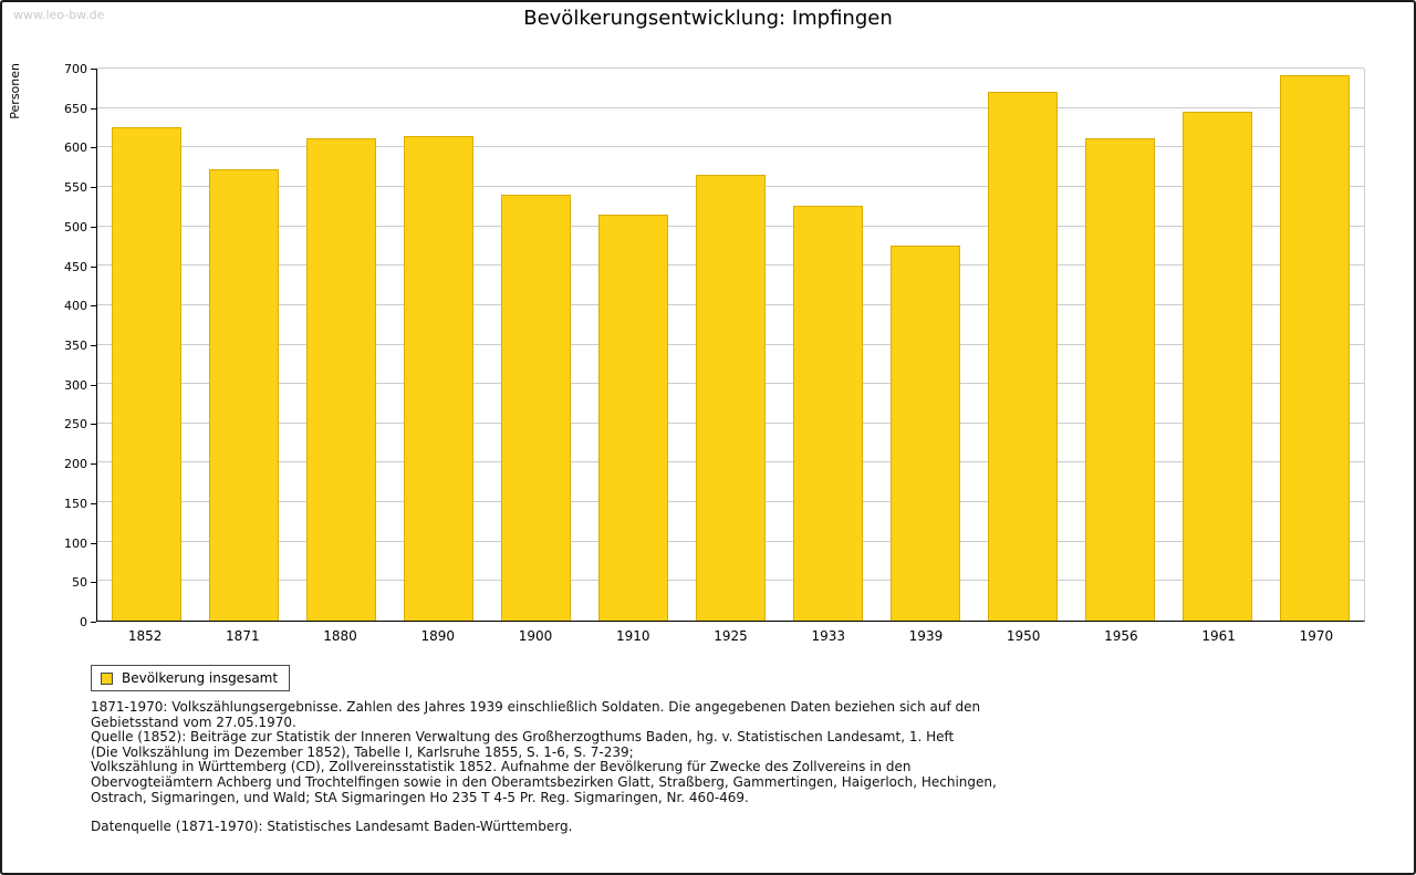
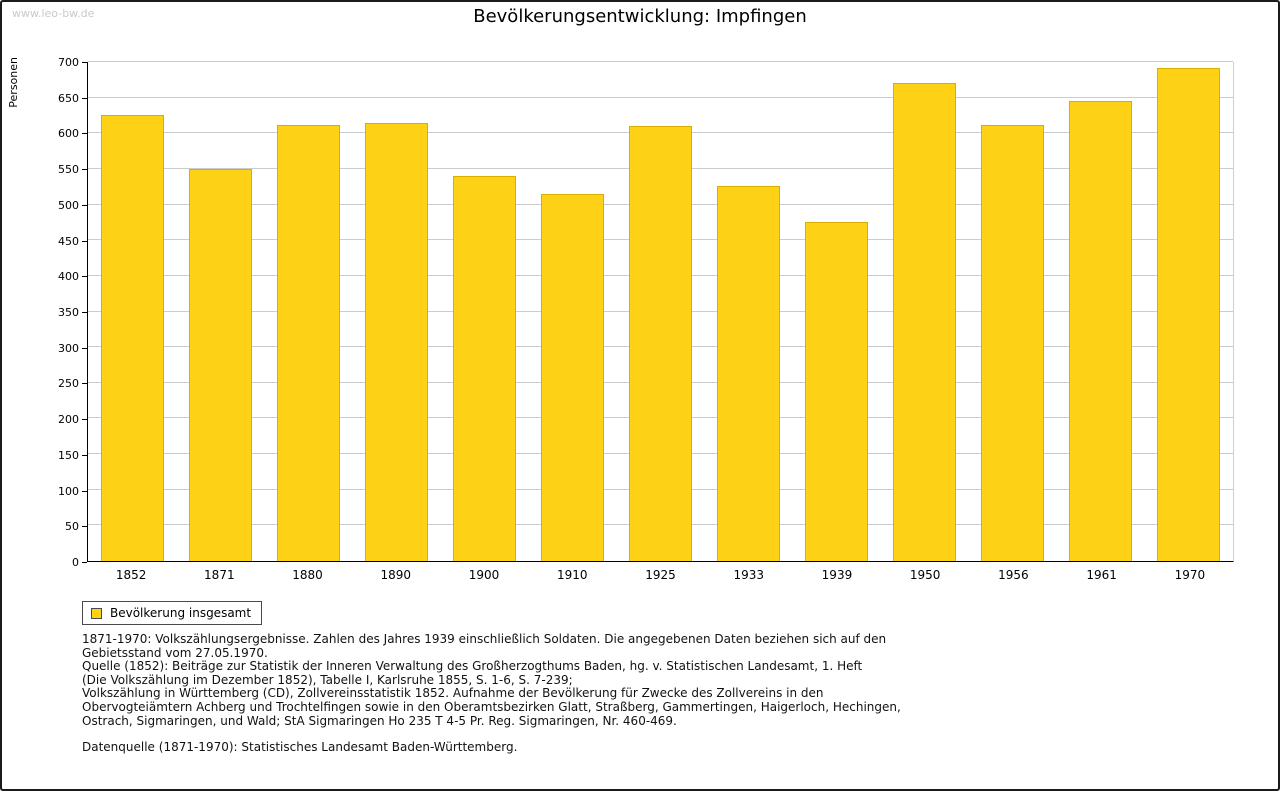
1871: 570 -> 550
1925: 560 -> 610
